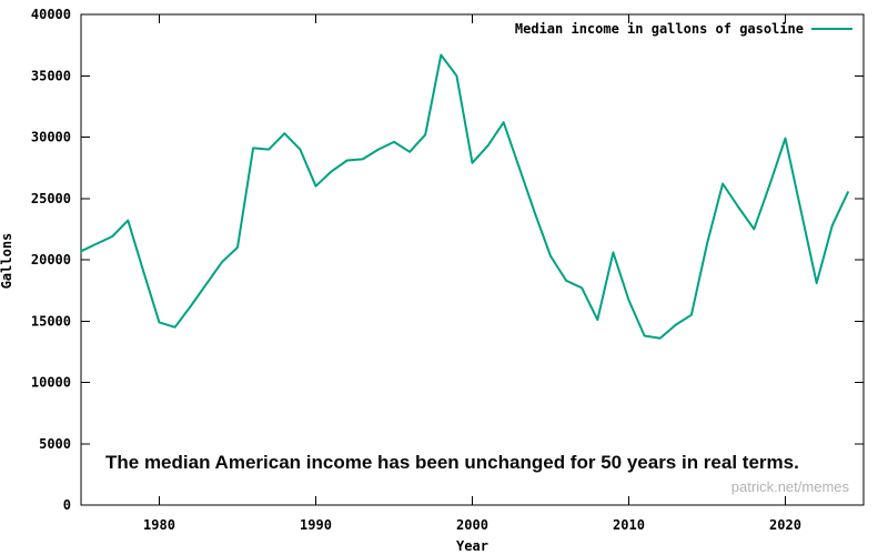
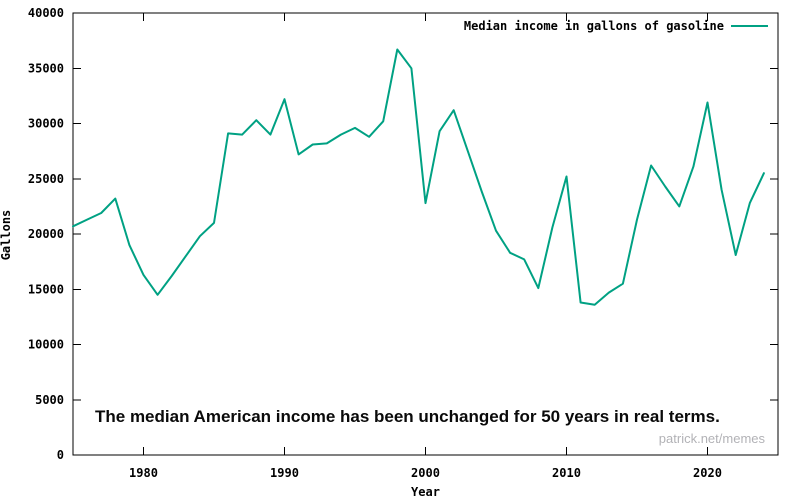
1980: 14900 -> 16300
1990: 26000 -> 32200
2000: 27900 -> 22800
2010: 16700 -> 25200
2020: 29900 -> 31900
